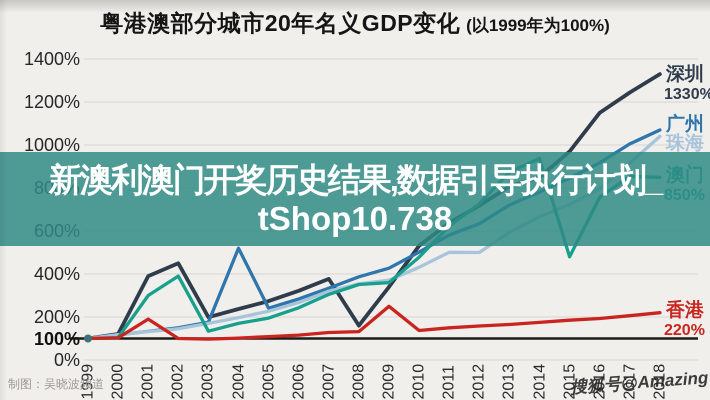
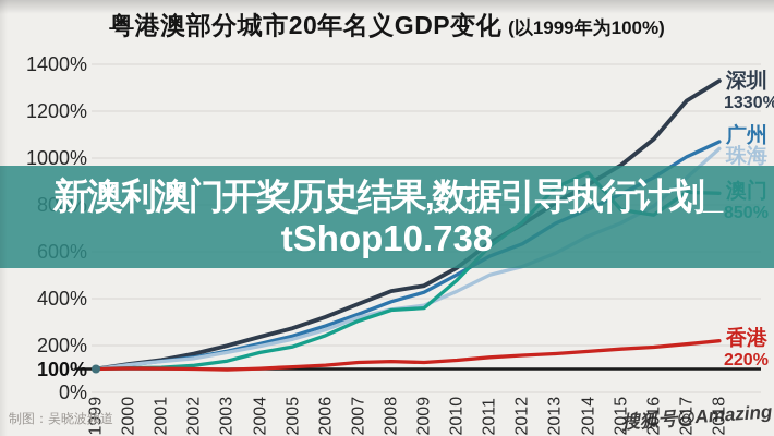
深圳/2001: 390% -> 140%
澳门/2001: 300% -> 110%
香港/2001: 190% -> 100%
深圳/2002: 450% -> 160%
澳门/2002: 390% -> 120%
广州/2004: 520% -> 210%
深圳/2008: 160% -> 430%
深圳/2009: 340% -> 460%
香港/2009: 250% -> 130%
珠海/2012: 500% -> 540%
深圳/2014: 850% -> 890%
澳门/2015: 480% -> 780%
深圳/2016: 1150% -> 1080%
